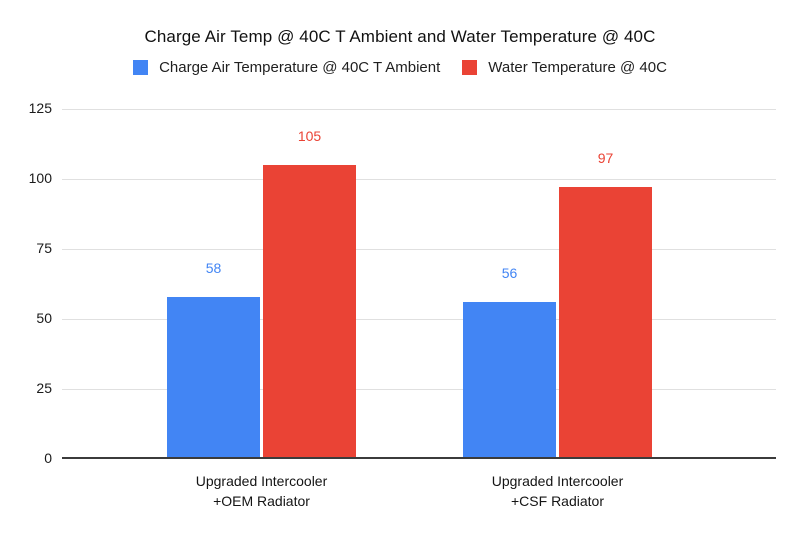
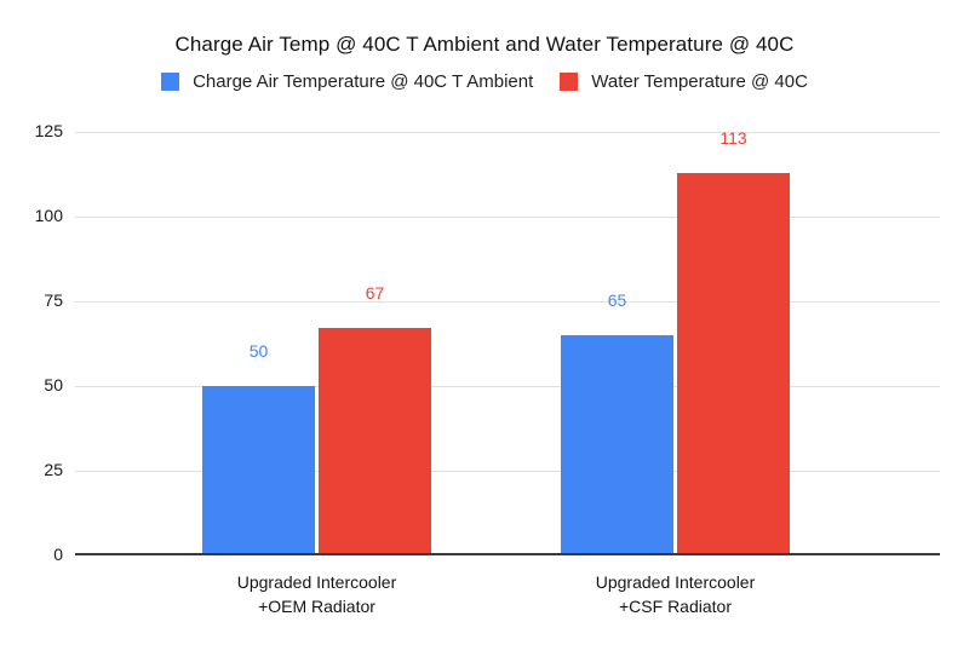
Charge Air Temperature @ 40C T Ambient/Upgraded Intercooler +OEM Radiator: 58 -> 50
Water Temperature @ 40C/Upgraded Intercooler +OEM Radiator: 105 -> 67
Charge Air Temperature @ 40C T Ambient/Upgraded Intercooler +CSF Radiator: 56 -> 65
Water Temperature @ 40C/Upgraded Intercooler +CSF Radiator: 97 -> 113
